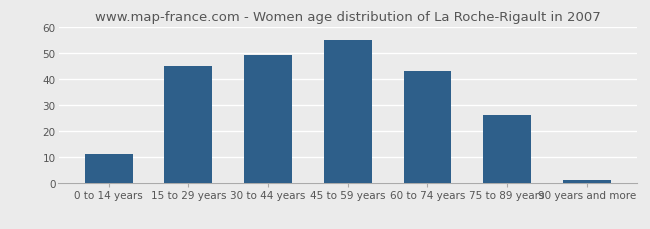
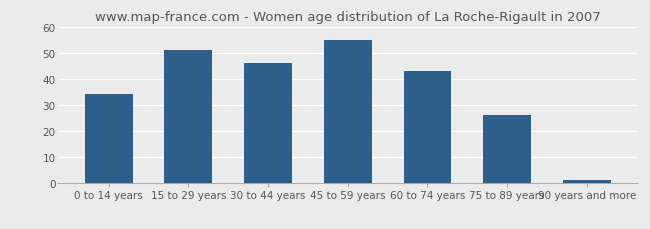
0 to 14 years: 11 -> 34
15 to 29 years: 45 -> 51
30 to 44 years: 49 -> 46
